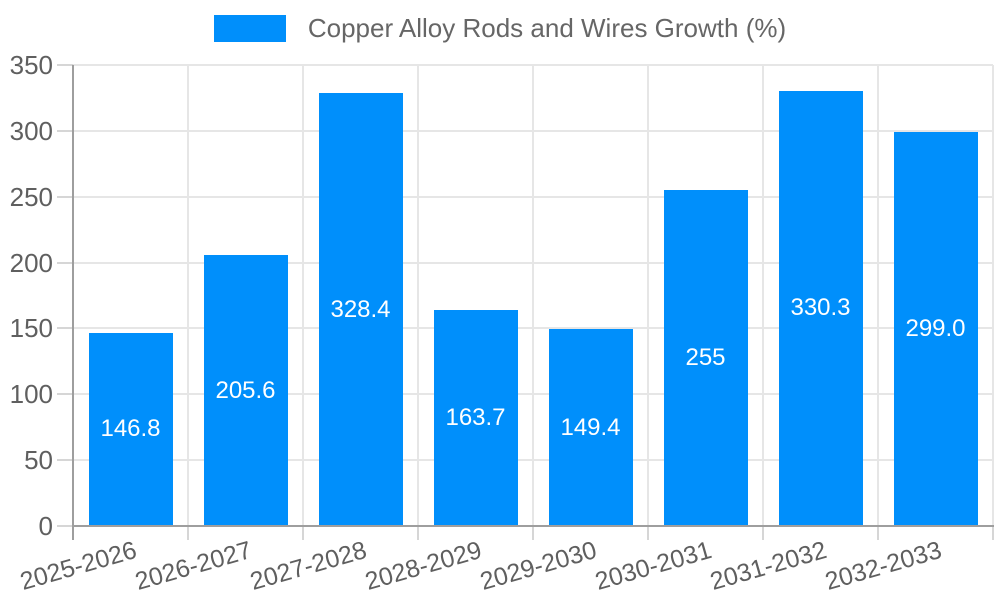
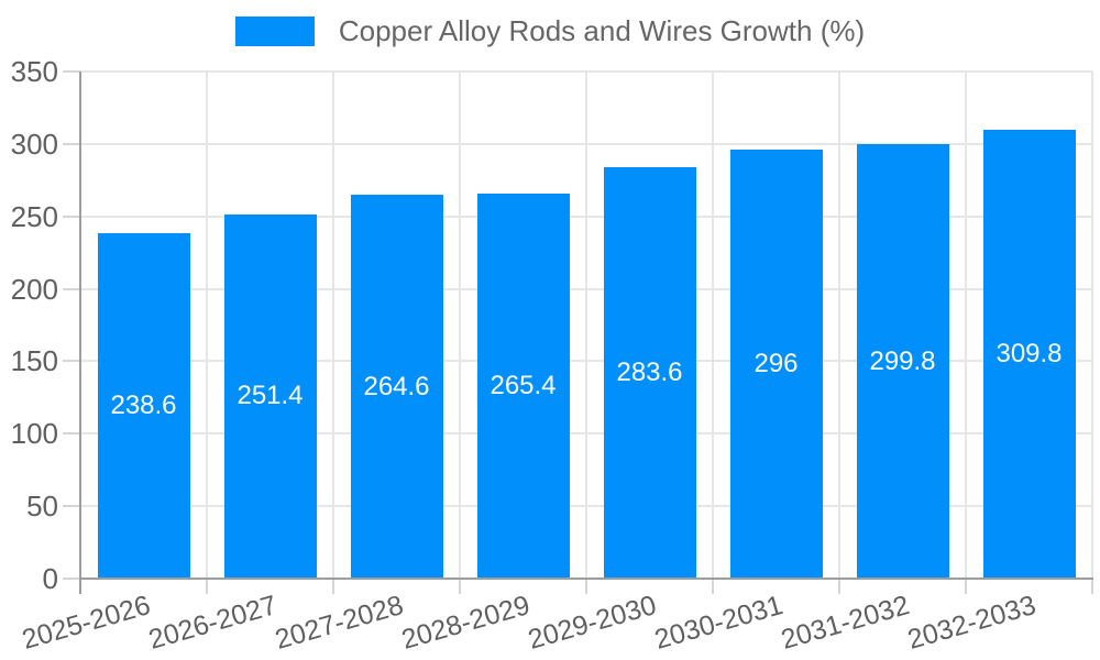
2025-2026: 146.8 -> 238.6
2026-2027: 205.6 -> 251.4
2027-2028: 328.4 -> 264.6
2028-2029: 163.7 -> 265.4
2029-2030: 149.4 -> 283.6
2030-2031: 255 -> 296
2031-2032: 330.3 -> 299.8
2032-2033: 299.0 -> 309.8
